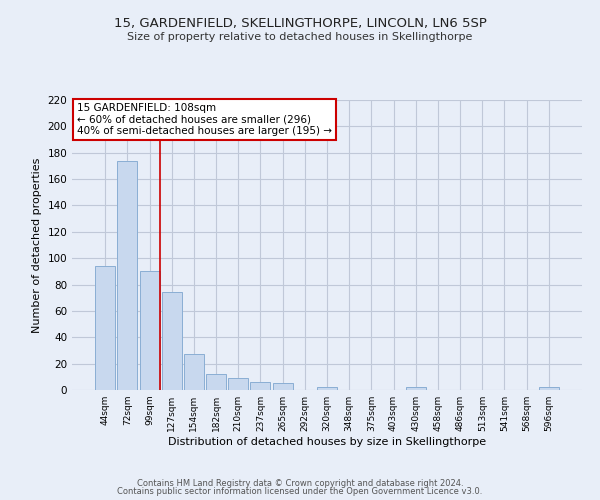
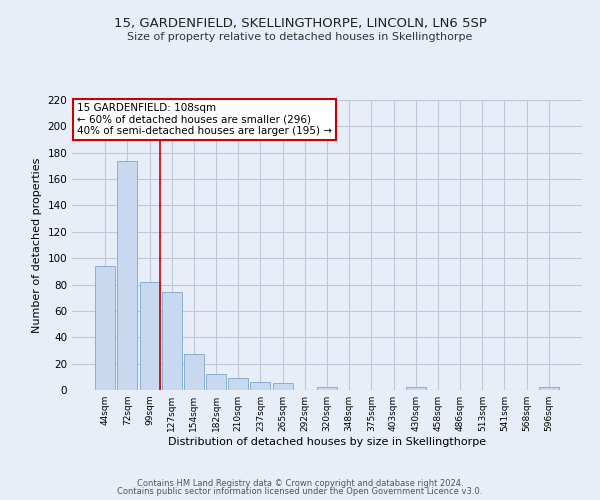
99sqm: 90 -> 82
